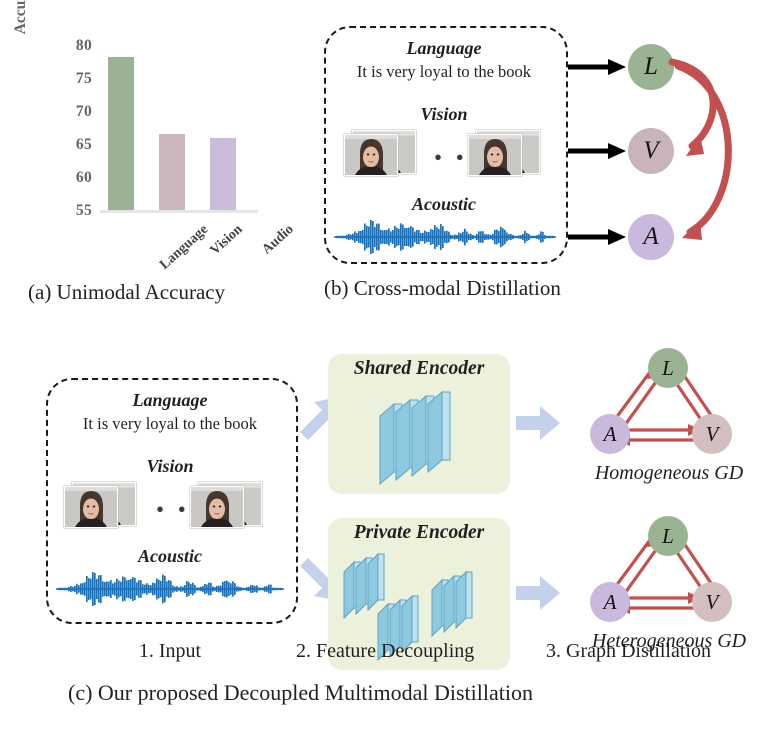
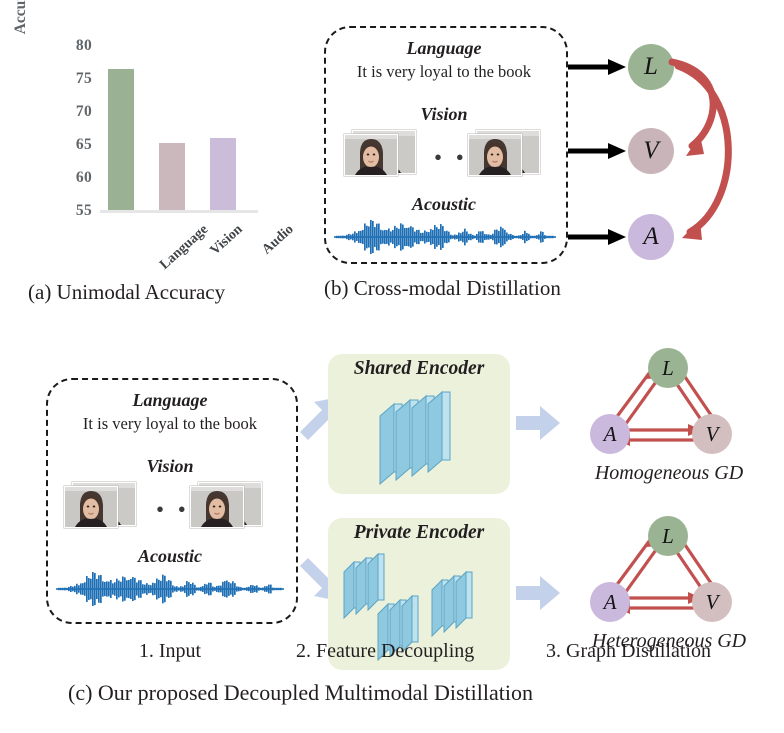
Language: 78 -> 76
Vision: 66 -> 65
